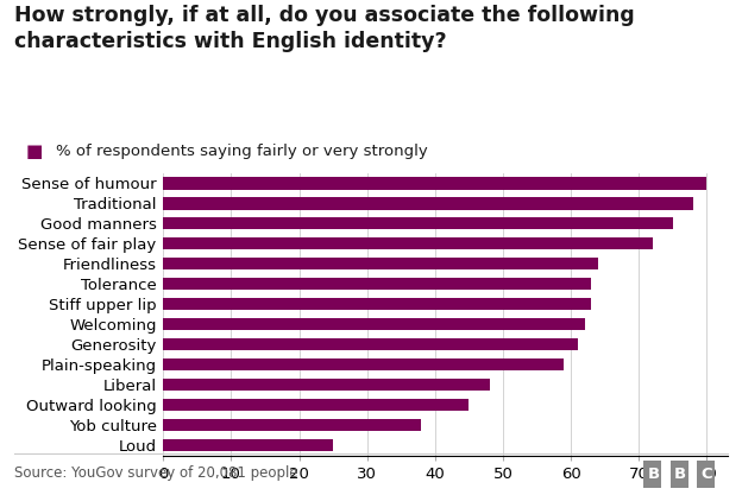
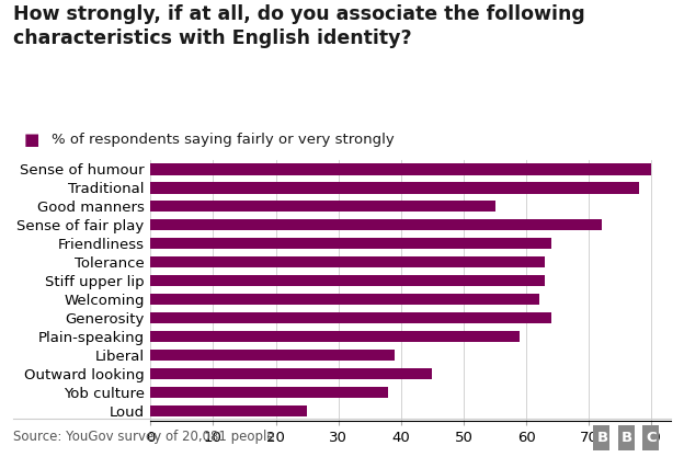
Good manners: 75 -> 55
Generosity: 61 -> 64
Liberal: 48 -> 39
